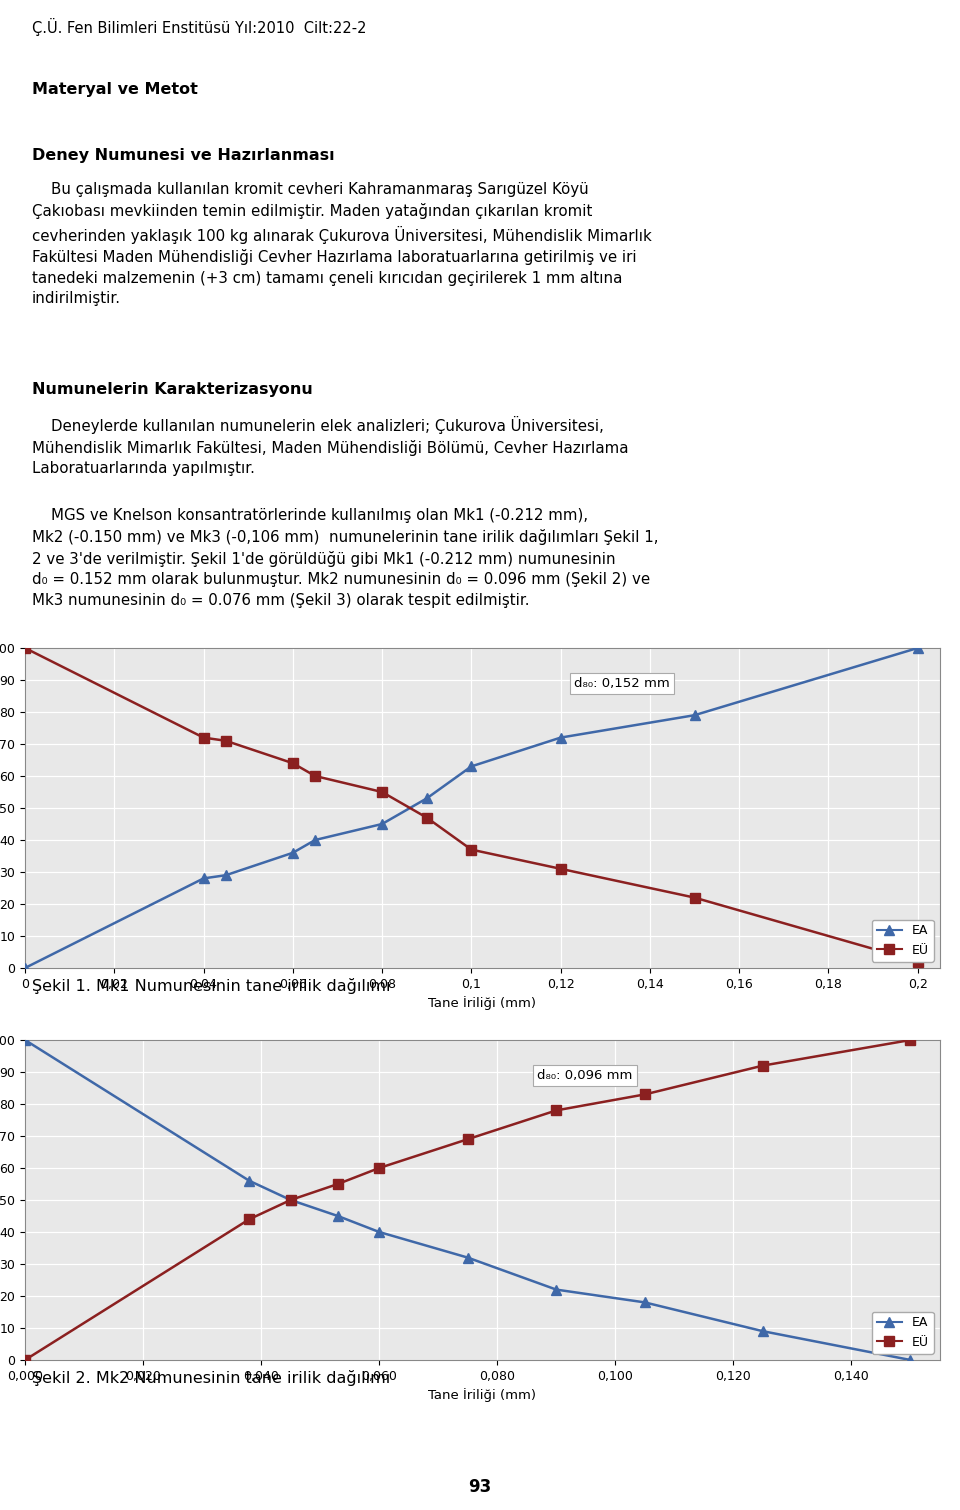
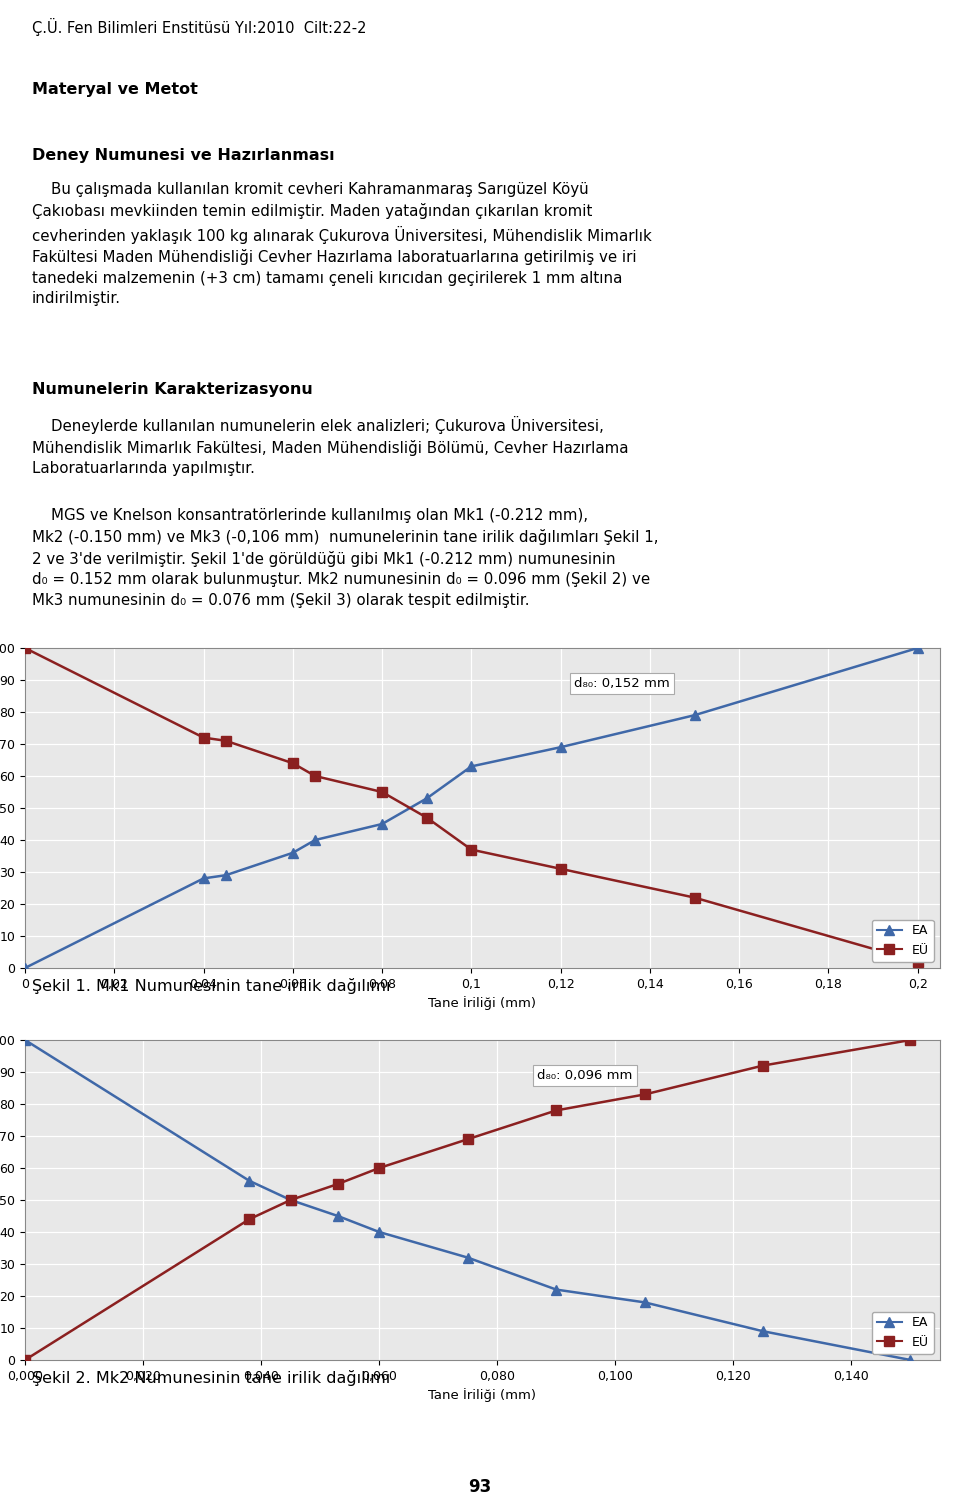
EA/0,12: 72 -> 69
